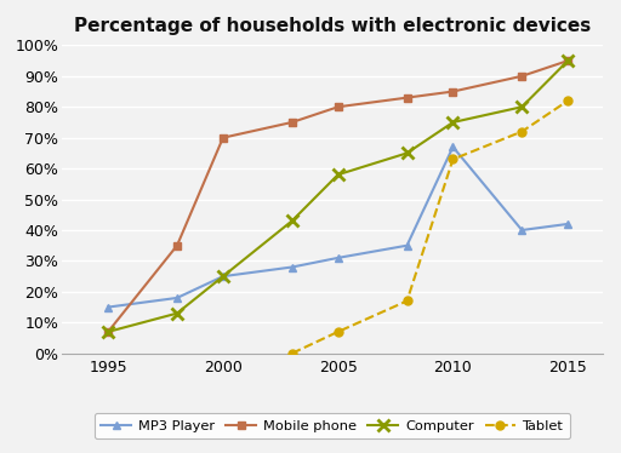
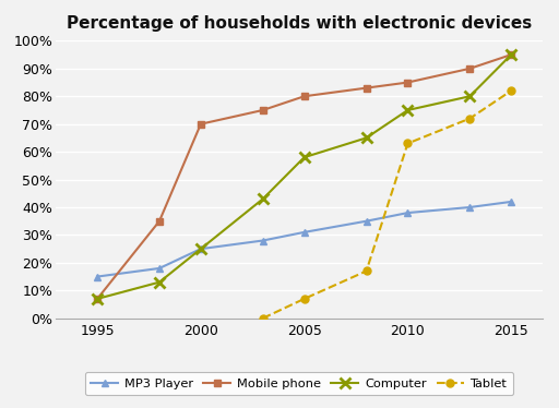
MP3 Player/2010: 67% -> 38%
